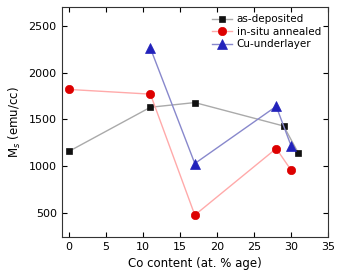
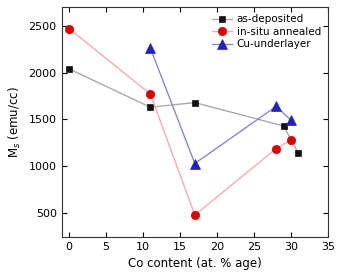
as-deposited/0: 1160 -> 2040
in-situ annealed/0: 1820 -> 2470
in-situ annealed/30: 960 -> 1280
Cu-underlayer/30: 1220 -> 1490
